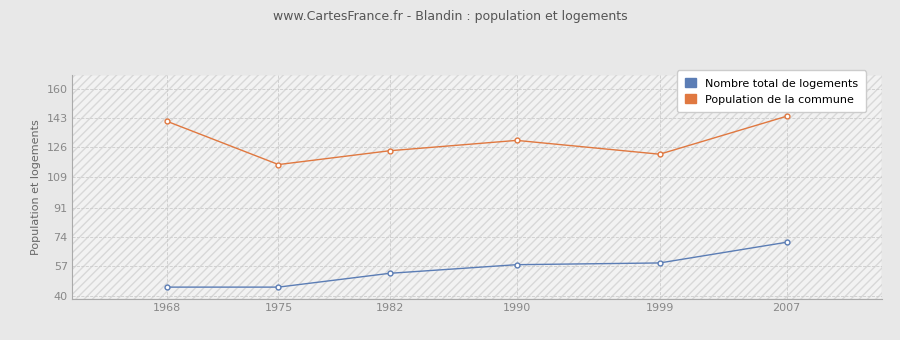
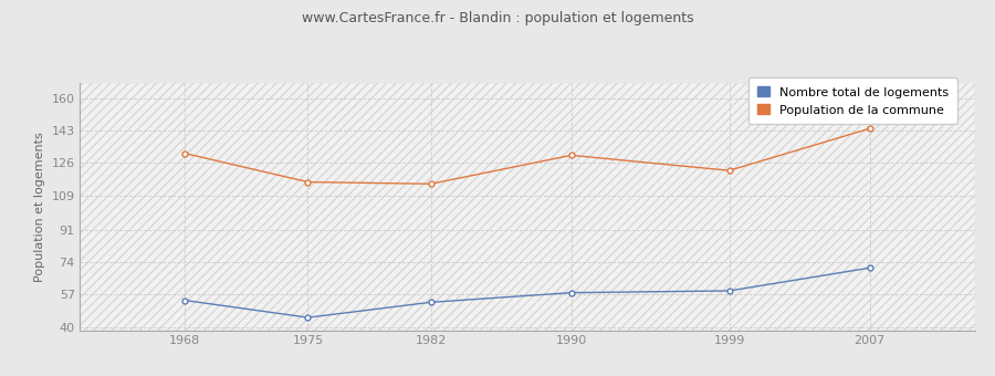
Nombre total de logements/1968: 45 -> 54
Population de la commune/1968: 141 -> 131
Population de la commune/1982: 124 -> 115
